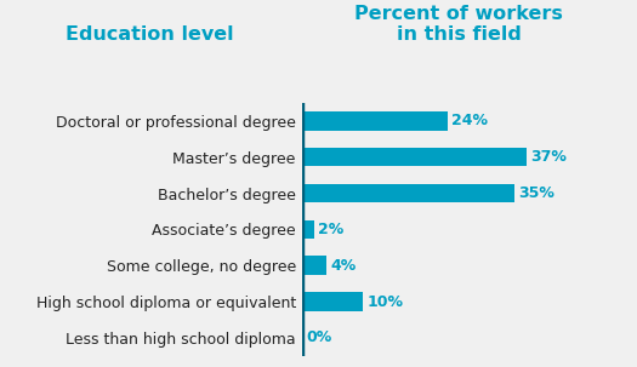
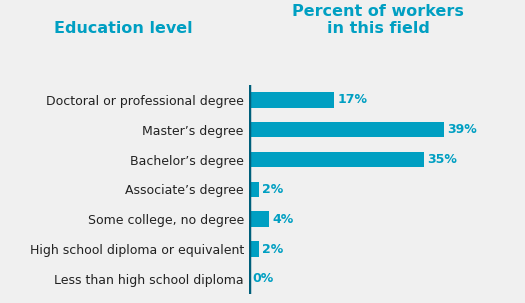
Doctoral or professional degree: 24% -> 17%
Master’s degree: 37% -> 39%
High school diploma or equivalent: 10% -> 2%
